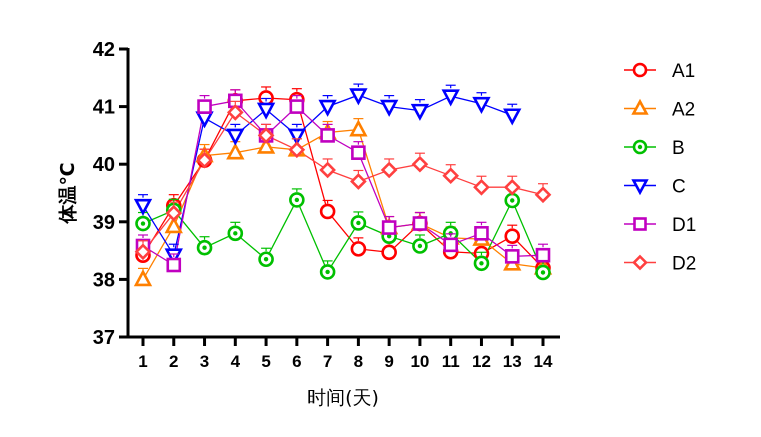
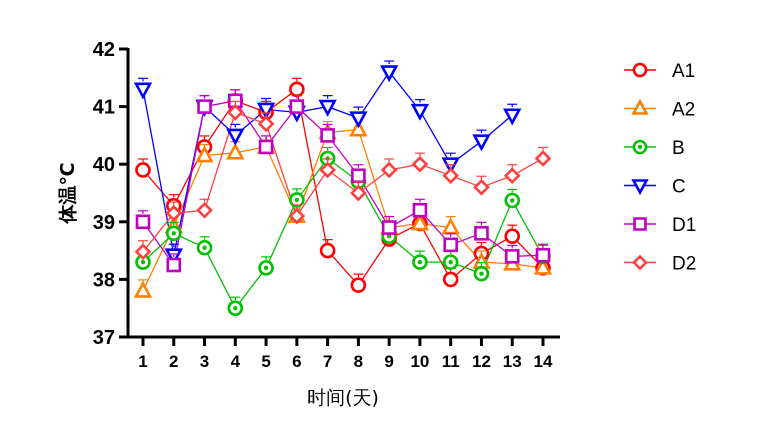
A1/1: 38.4 -> 39.9
A2/1: 38.0 -> 37.8
B/1: 39.0 -> 38.3
C/1: 39.3 -> 41.3
D1/1: 38.6 -> 39.0
B/2: 39.2 -> 38.8
A1/3: 40.1 -> 40.3
C/3: 40.8 -> 41.0
D2/3: 40.1 -> 39.2
B/4: 38.8 -> 37.5
A1/5: 41.1 -> 40.9
B/5: 38.4 -> 38.2
D1/5: 40.5 -> 40.3
D2/5: 40.5 -> 40.7
A1/6: 41.1 -> 41.3
A2/6: 40.2 -> 39.1
C/6: 40.5 -> 40.9
D2/6: 40.2 -> 39.1
A1/7: 39.2 -> 38.5
B/7: 38.1 -> 40.1
A1/8: 38.5 -> 37.9
B/8: 39.0 -> 39.7
C/8: 41.2 -> 40.8
D1/8: 40.2 -> 39.8
D2/8: 39.7 -> 39.5
A1/9: 38.5 -> 38.7
C/9: 41.0 -> 41.6
B/10: 38.6 -> 38.3
D1/10: 39.0 -> 39.2
A1/11: 38.5 -> 38.0
A2/11: 38.7 -> 38.9
B/11: 38.8 -> 38.3
C/11: 41.2 -> 40.0
A2/12: 38.7 -> 38.3
B/12: 38.3 -> 38.1
C/12: 41.0 -> 40.4
D2/13: 39.6 -> 39.8
B/14: 38.1 -> 38.4
D2/14: 39.5 -> 40.1
